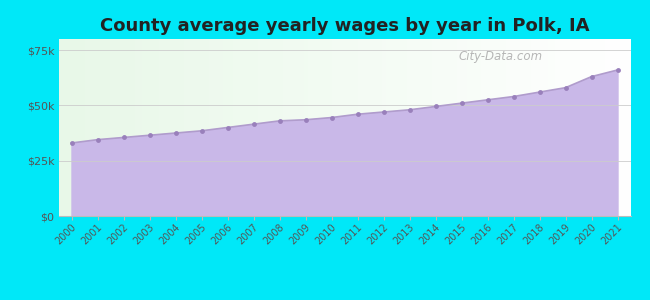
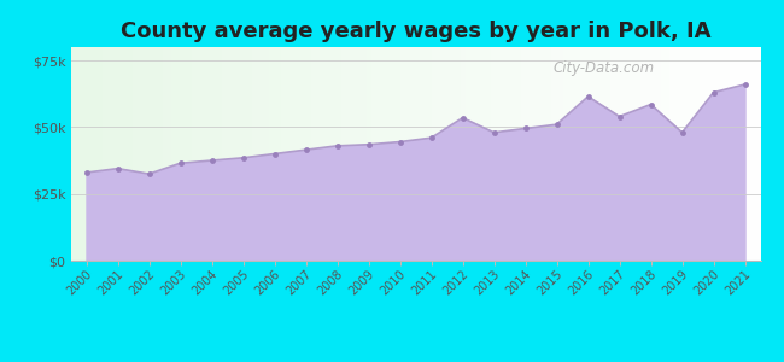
2002: $35.5k -> $32.5k
2012: $47.0k -> $53.5k
2016: $52.5k -> $61.5k
2018: $56.0k -> $58.5k
2019: $58.0k -> $48.0k
